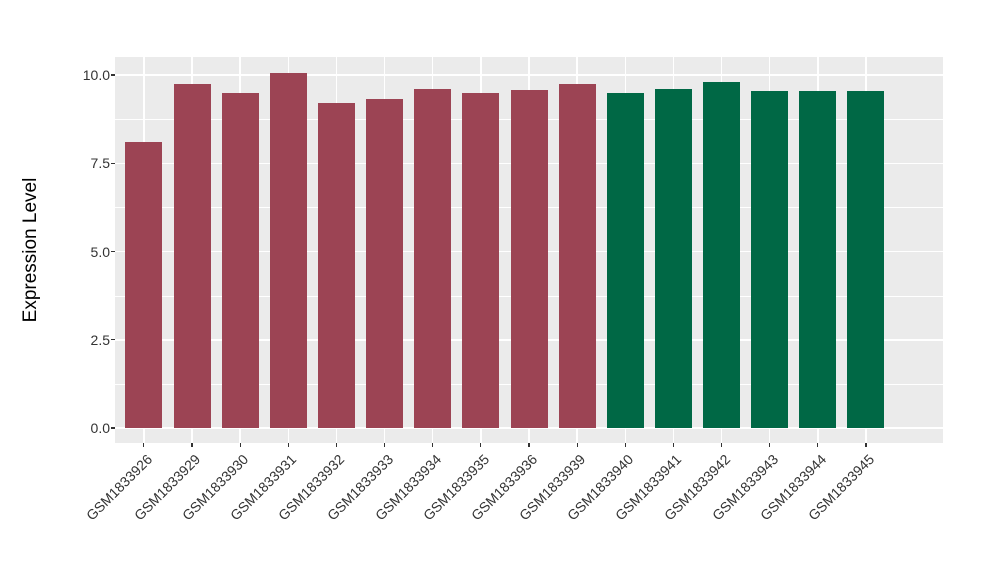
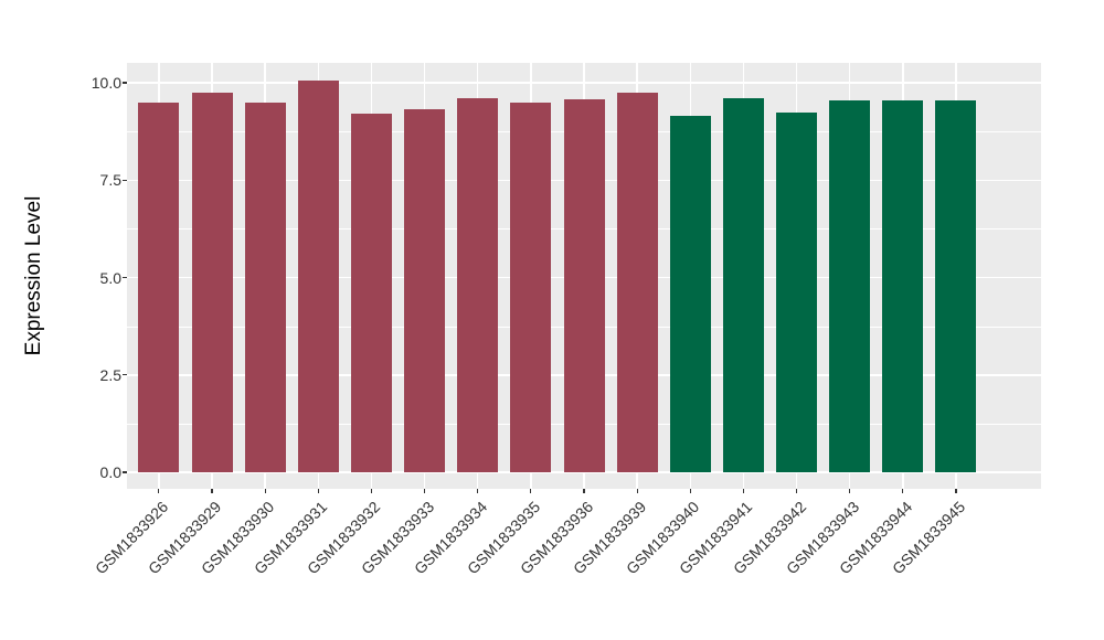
GSM1833926: 8.1 -> 9.5
GSM1833940: 9.5 -> 9.2
GSM1833942: 9.8 -> 9.2
